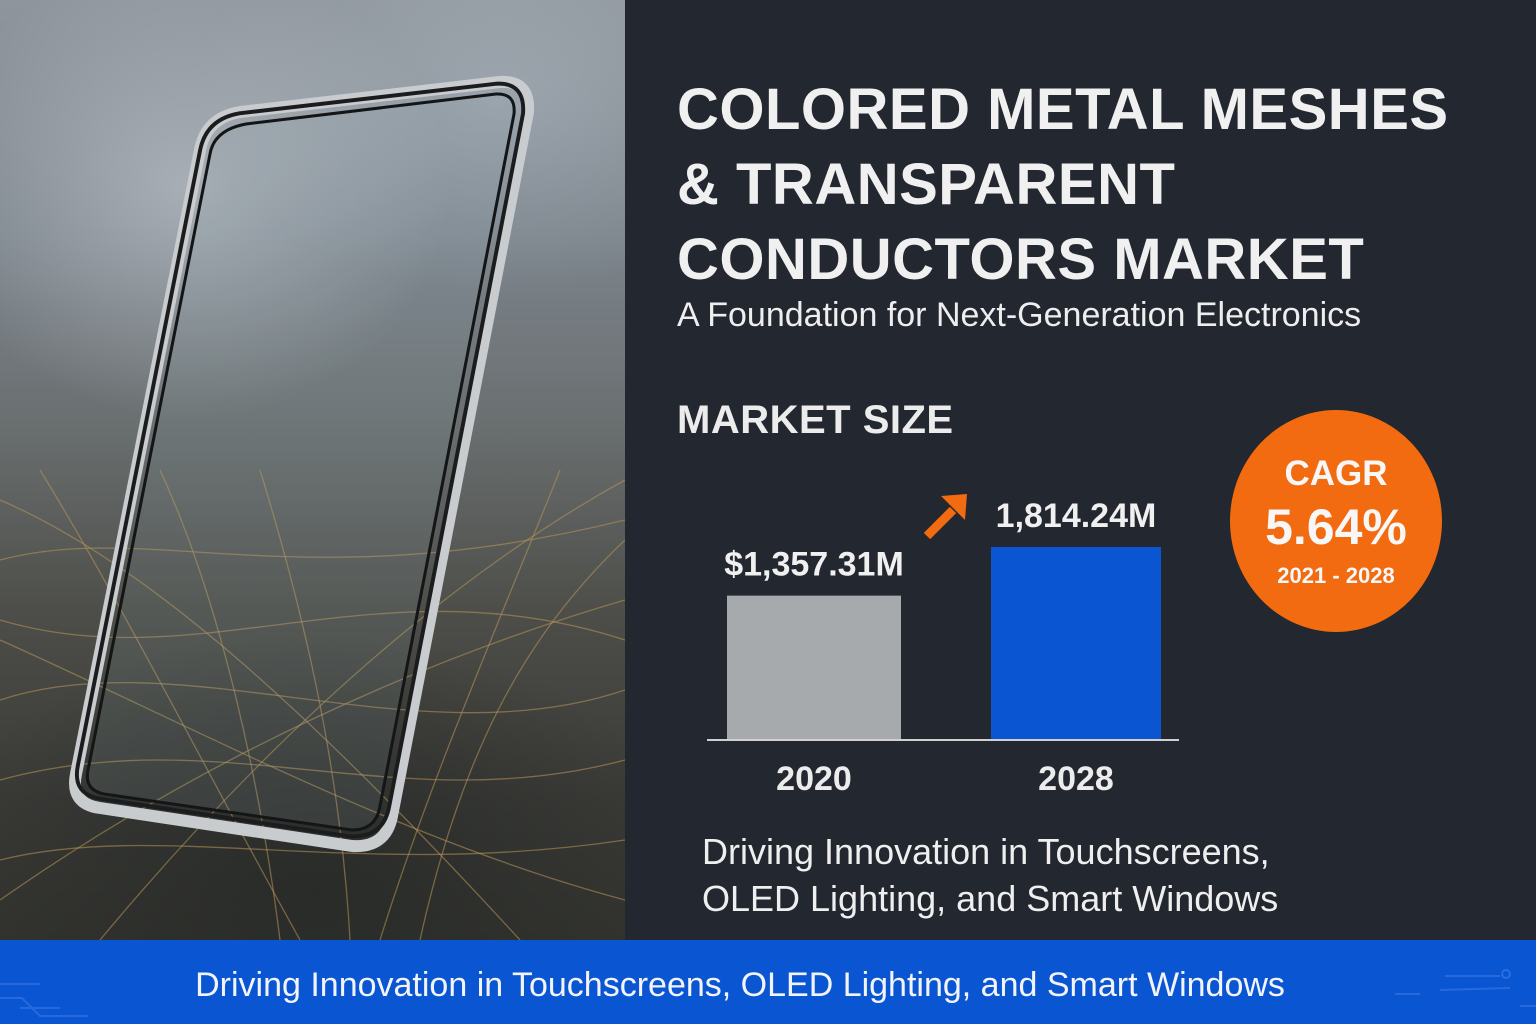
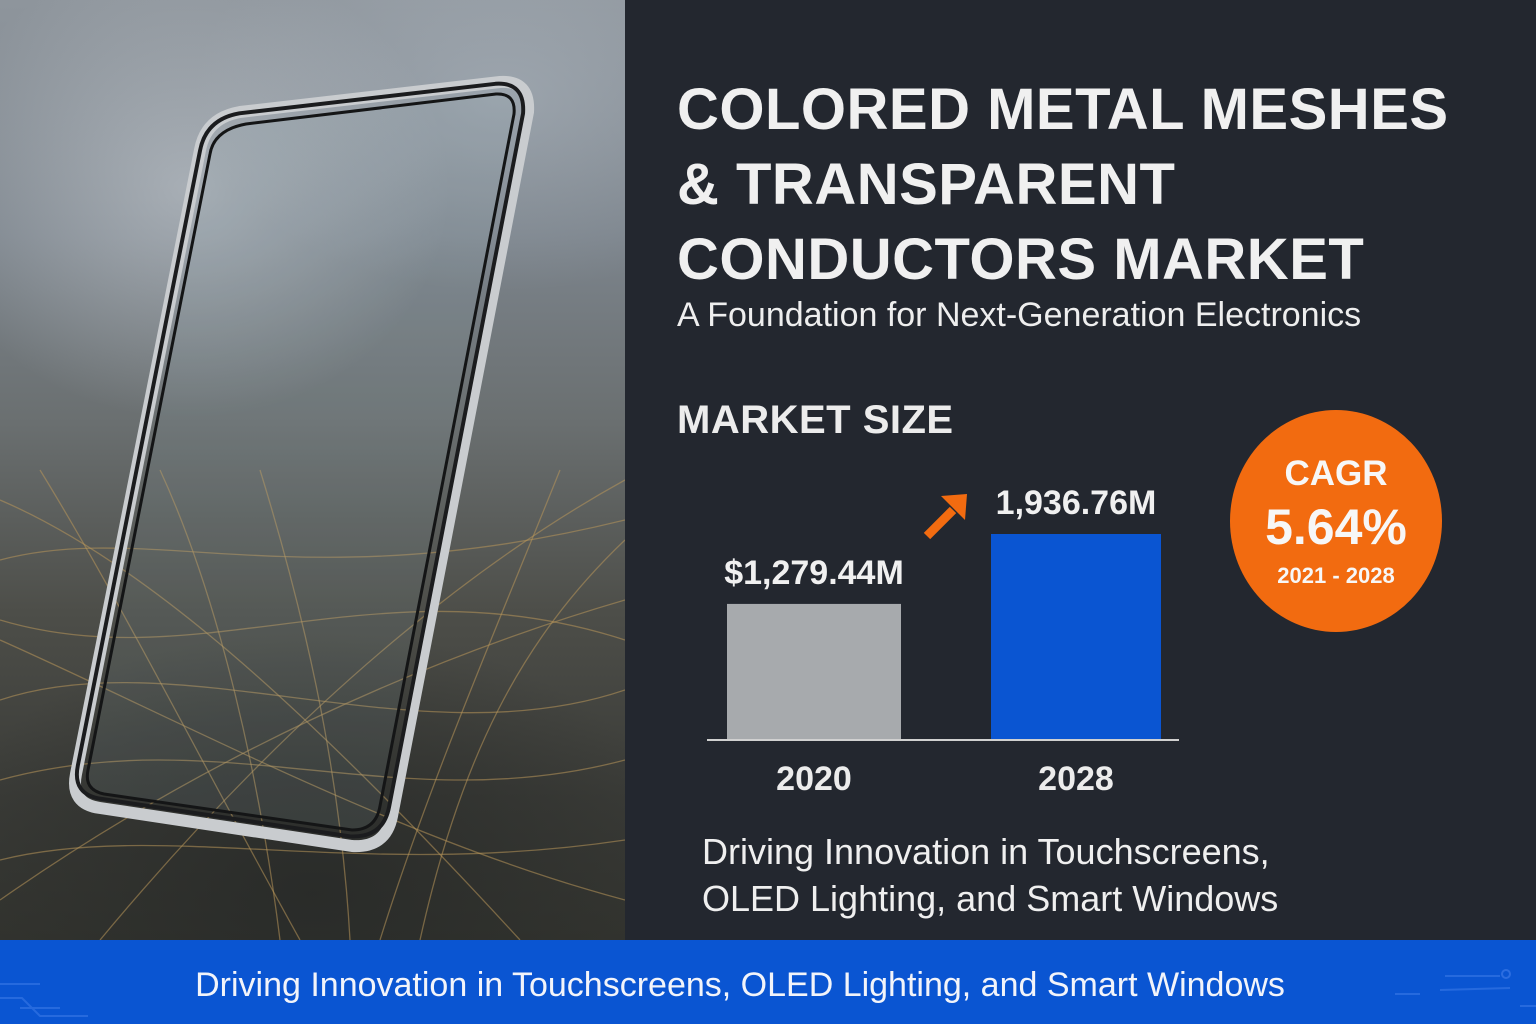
2020: $1,357.31M -> $1,279.44M
2028: 1,814.24M -> 1,936.76M
